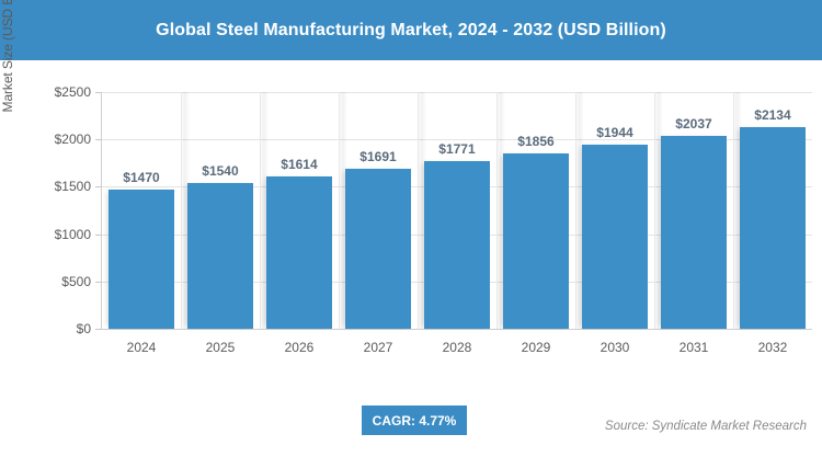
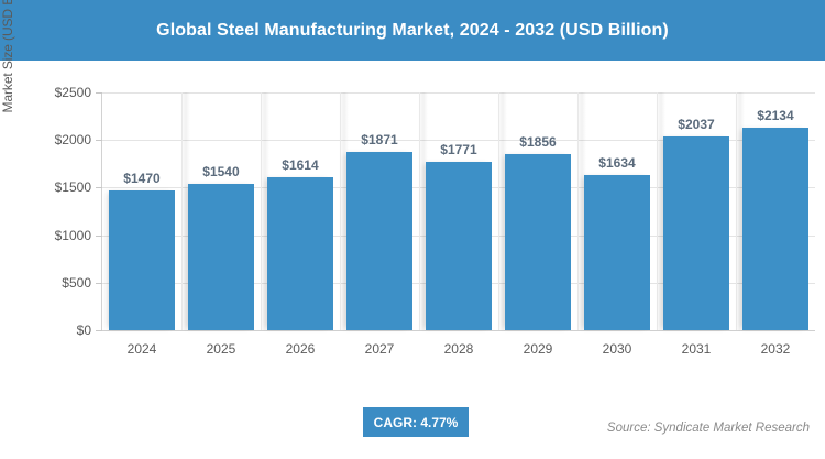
2027: $1691 -> $1871
2030: $1944 -> $1634
